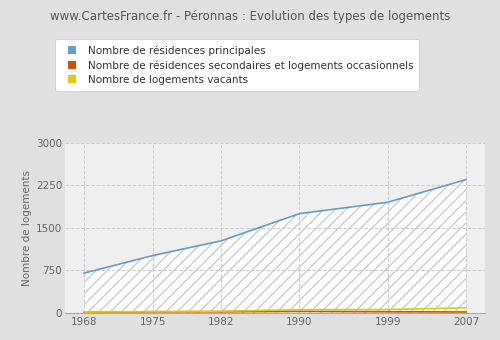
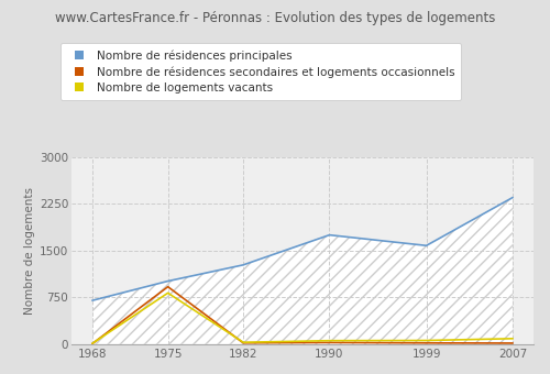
Nombre de résidences secondaires et logements occasionnels/1975: 20 -> 920
Nombre de logements vacants/1975: 20 -> 820
Nombre de résidences principales/1999: 1950 -> 1580
